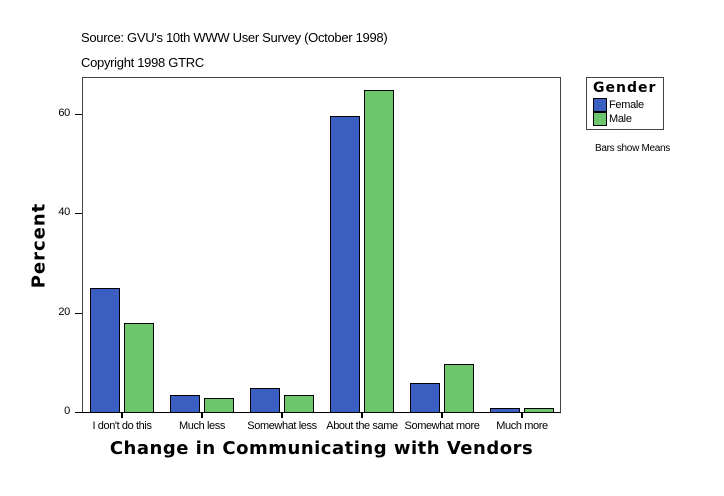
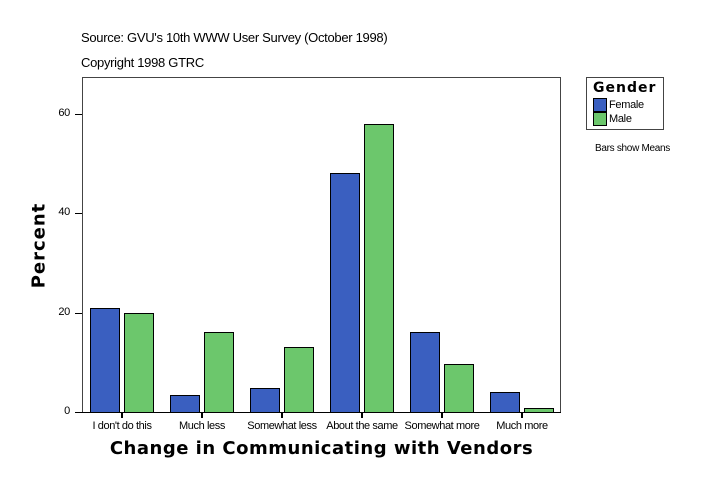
Female/I don't do this: 25 -> 21
Male/I don't do this: 18 -> 20
Male/Much less: 3 -> 16
Male/Somewhat less: 3 -> 13
Female/About the same: 60 -> 48
Male/About the same: 65 -> 58
Female/Somewhat more: 6 -> 16
Female/Much more: 1 -> 4
